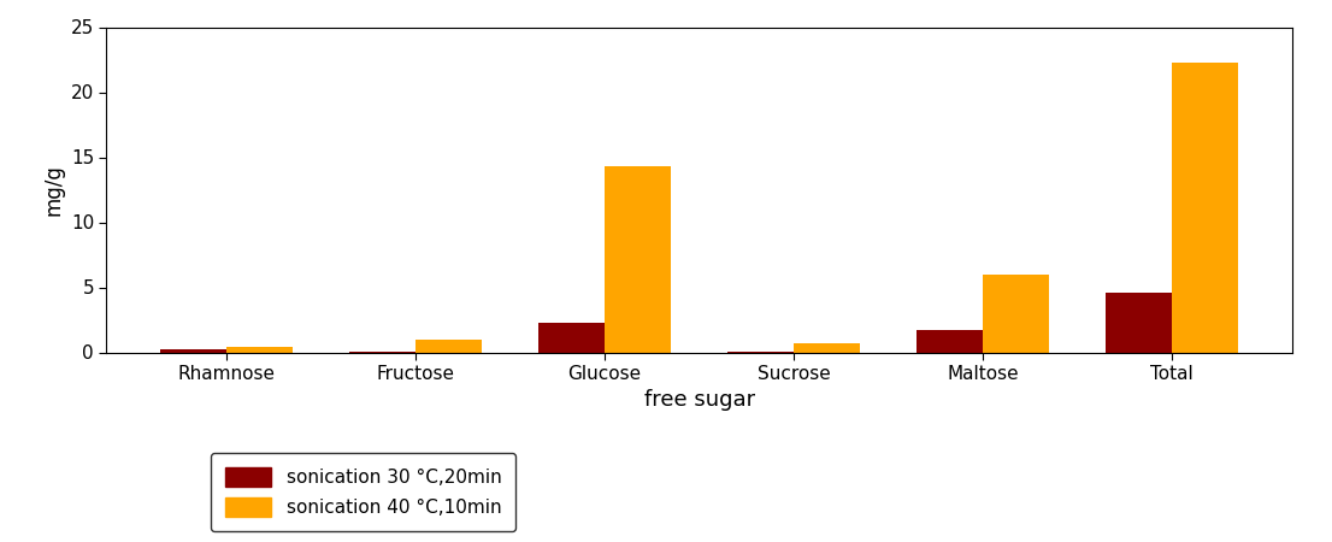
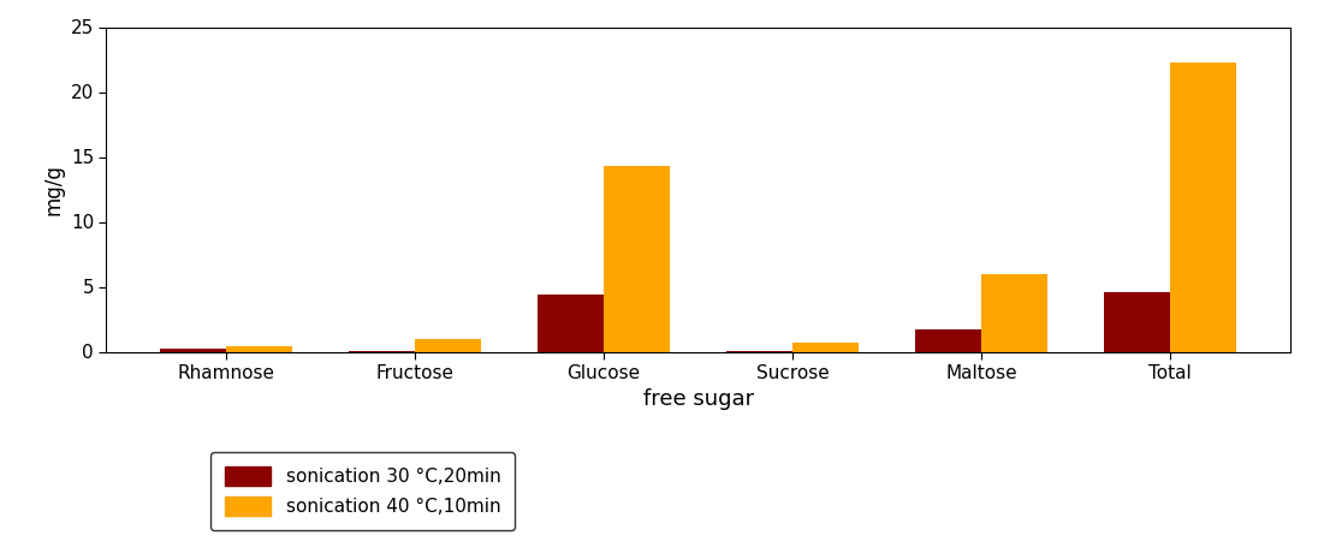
sonication 30 °C,20min/Glucose: 2.2 -> 4.4
